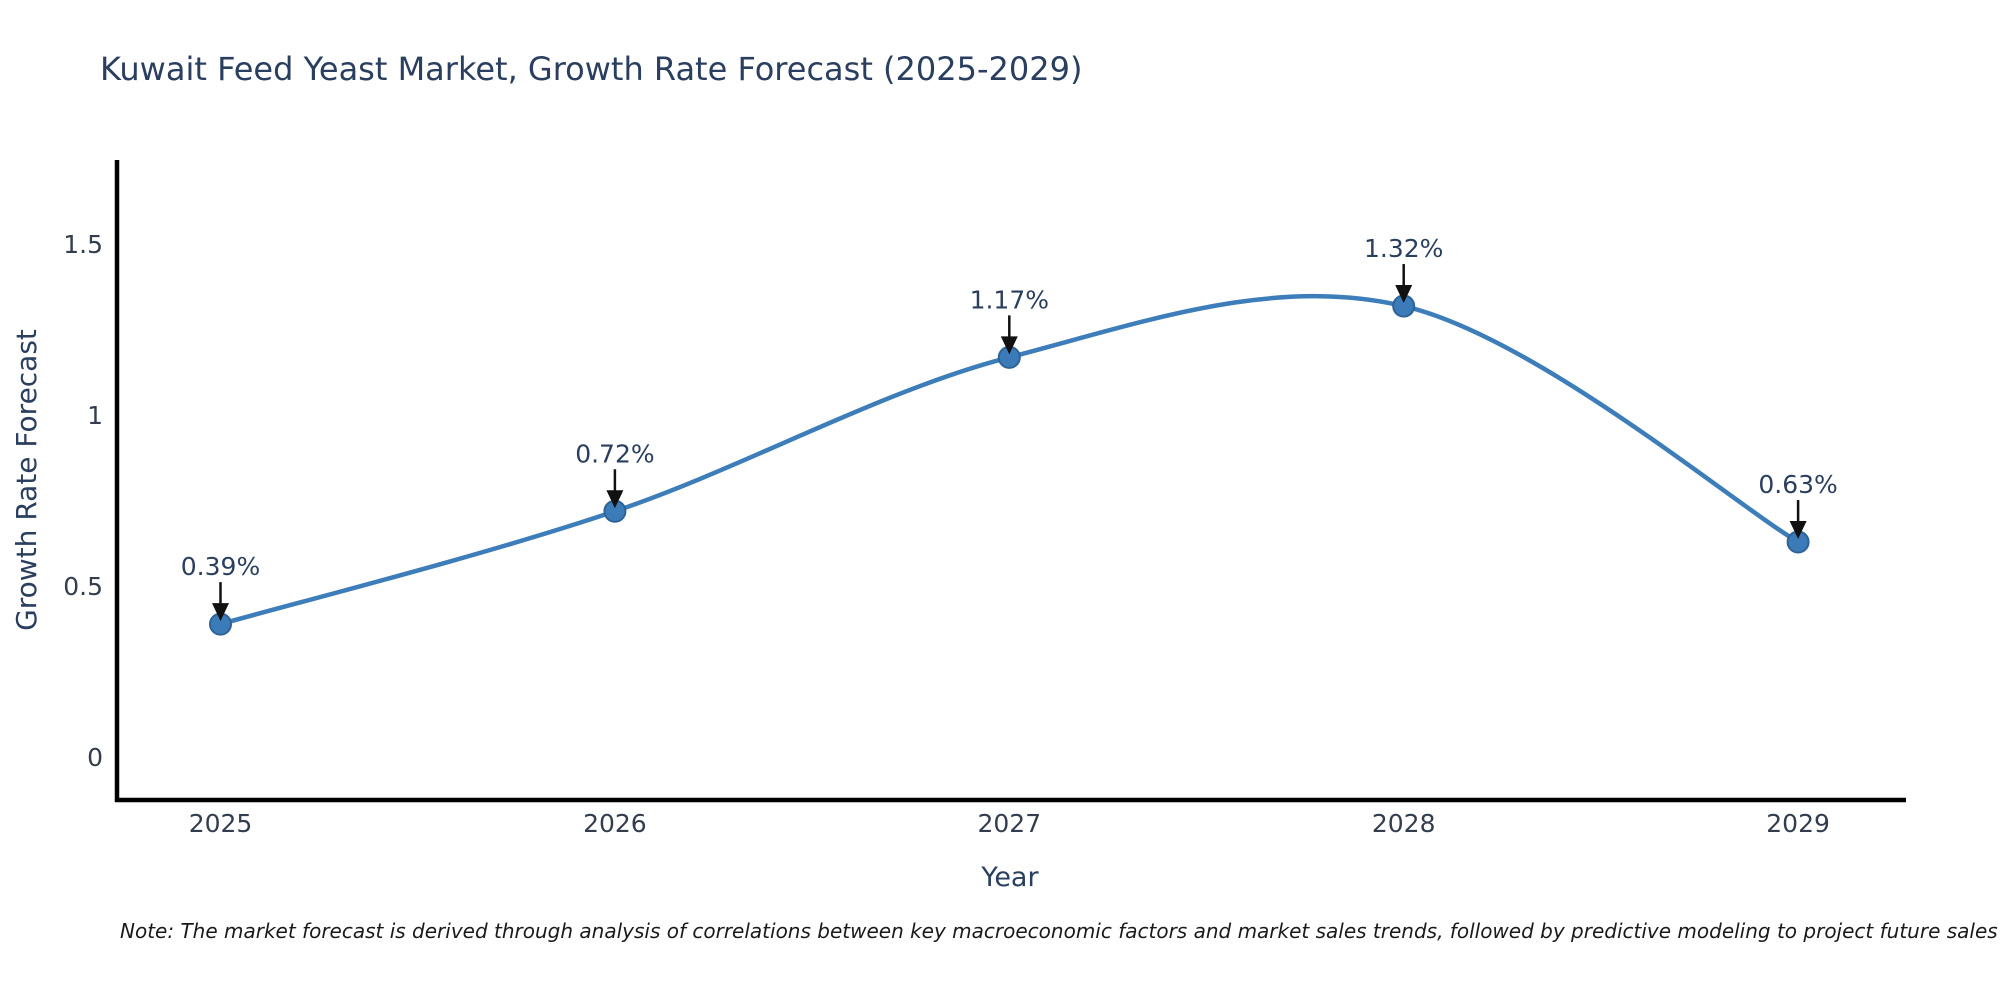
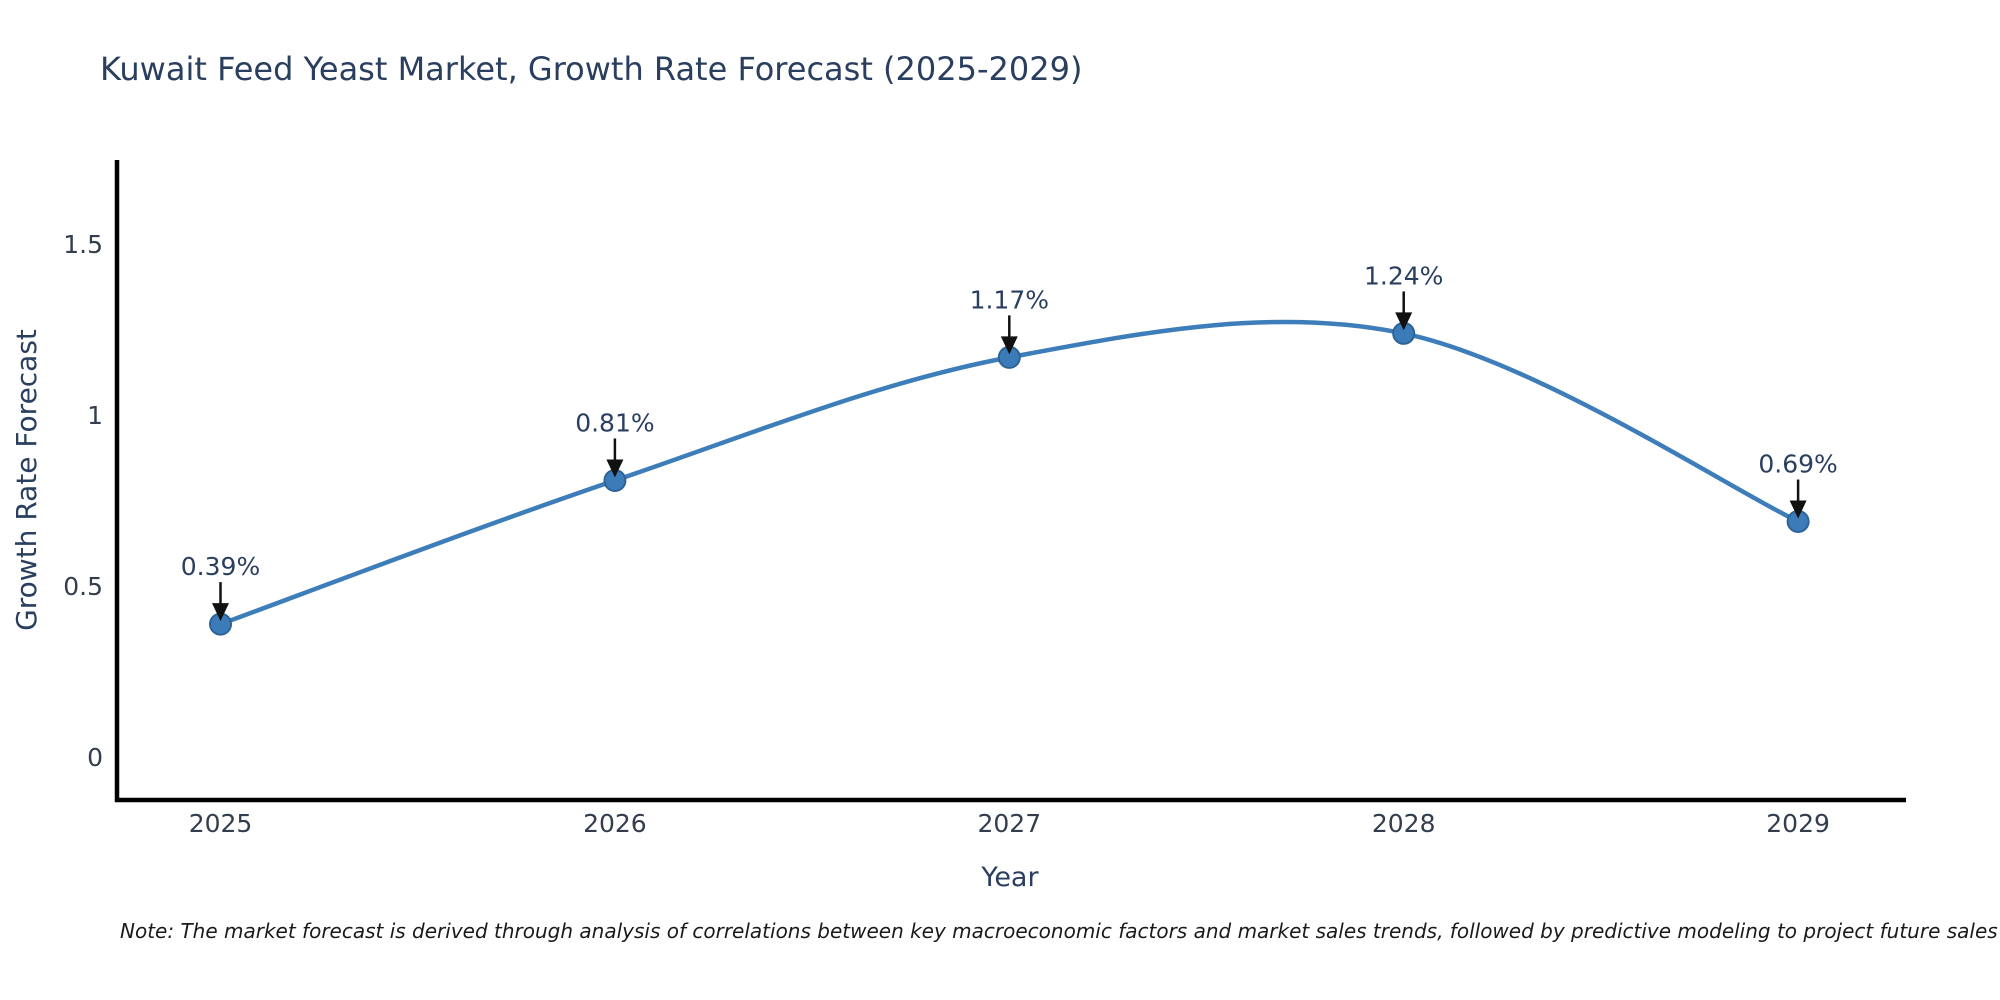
2026: 0.72% -> 0.81%
2028: 1.32% -> 1.24%
2029: 0.63% -> 0.69%
